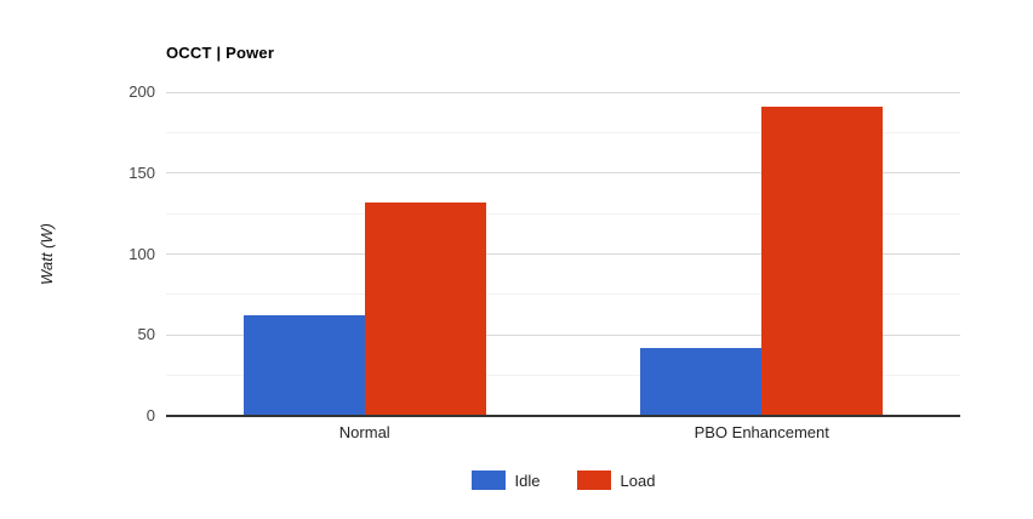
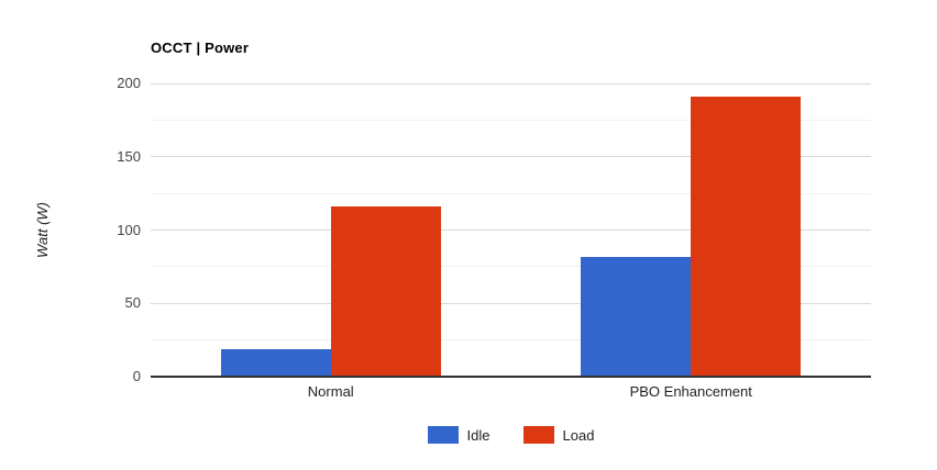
Idle/Normal: 62 -> 19
Load/Normal: 132 -> 116
Idle/PBO Enhancement: 42 -> 82
